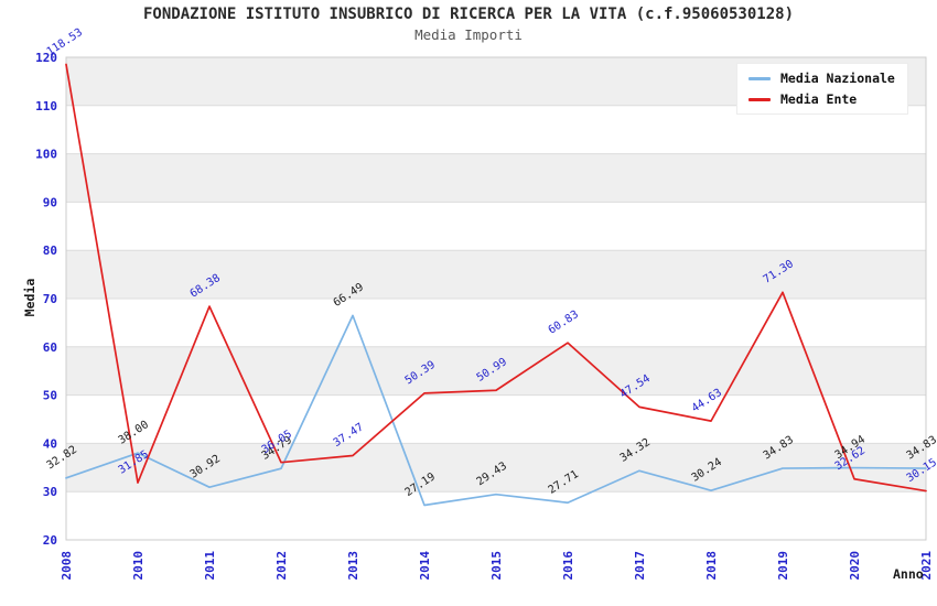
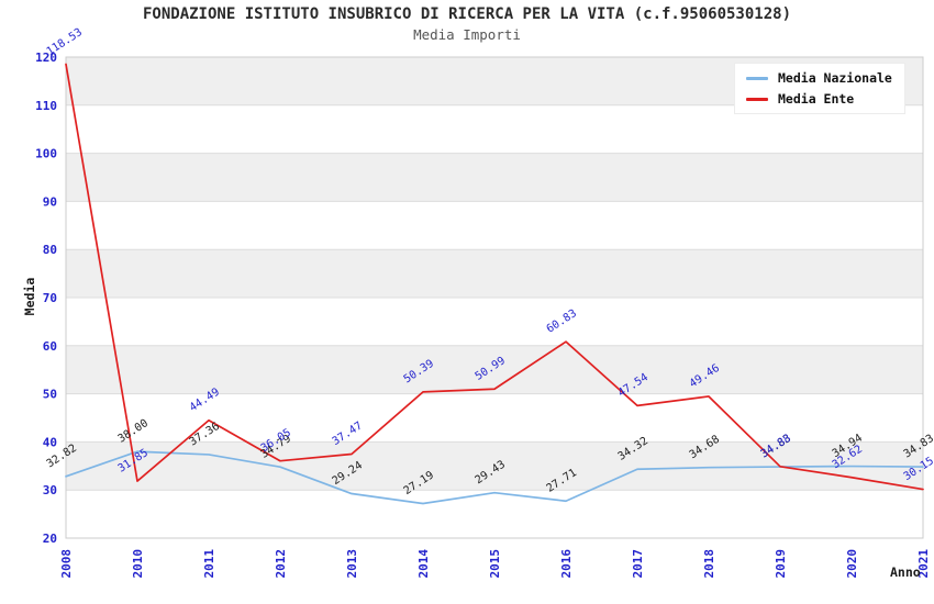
Media Nazionale/2011: 30.92 -> 37.36
Media Ente/2011: 68.38 -> 44.49
Media Nazionale/2013: 66.49 -> 29.24
Media Nazionale/2018: 30.24 -> 34.68
Media Ente/2018: 44.63 -> 49.46
Media Ente/2019: 71.30 -> 34.88
